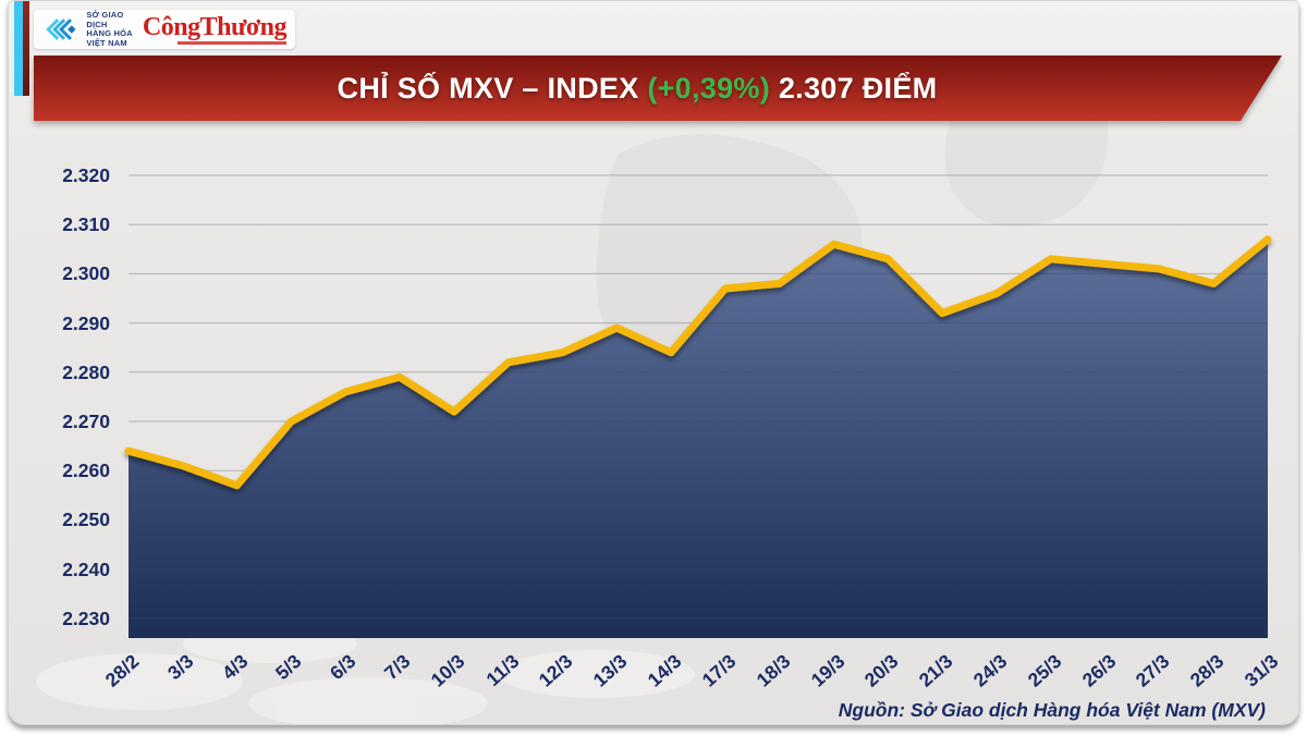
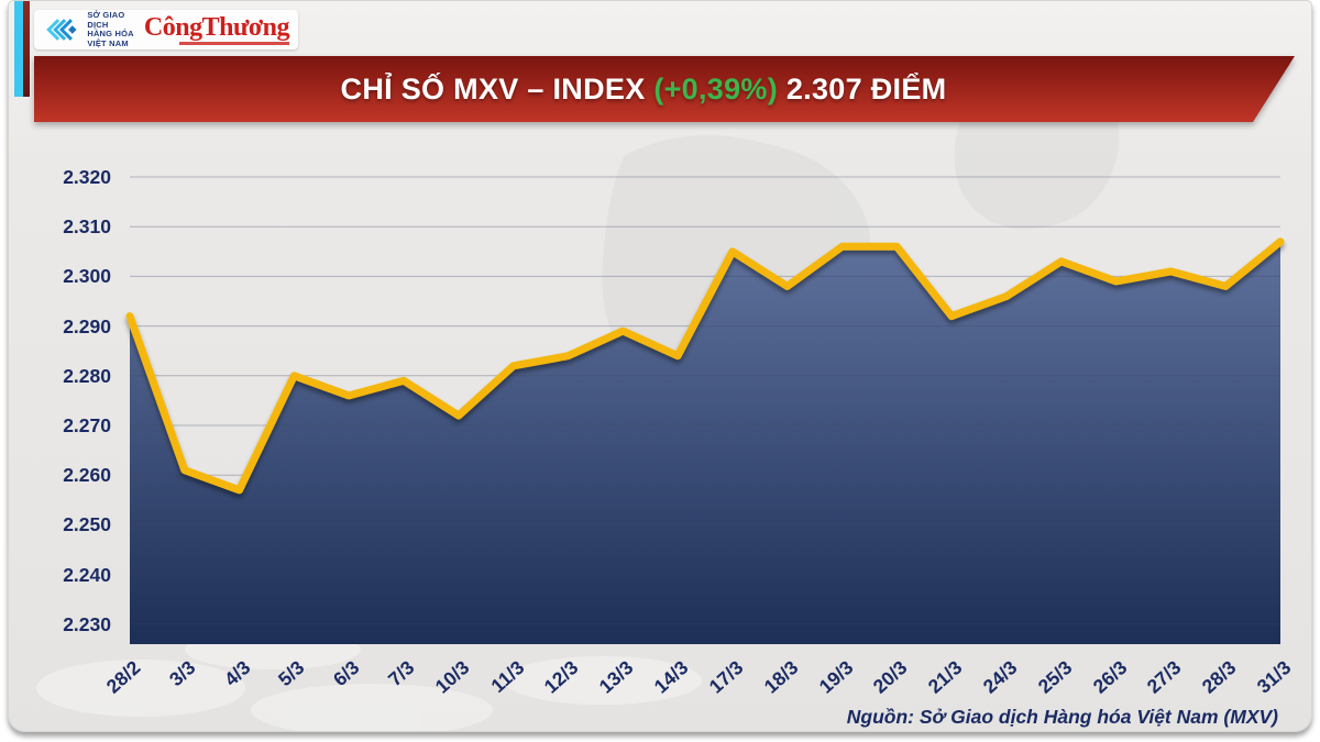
28/2: 2264 -> 2292
5/3: 2270 -> 2280
17/3: 2297 -> 2305
20/3: 2303 -> 2306
26/3: 2302 -> 2299
